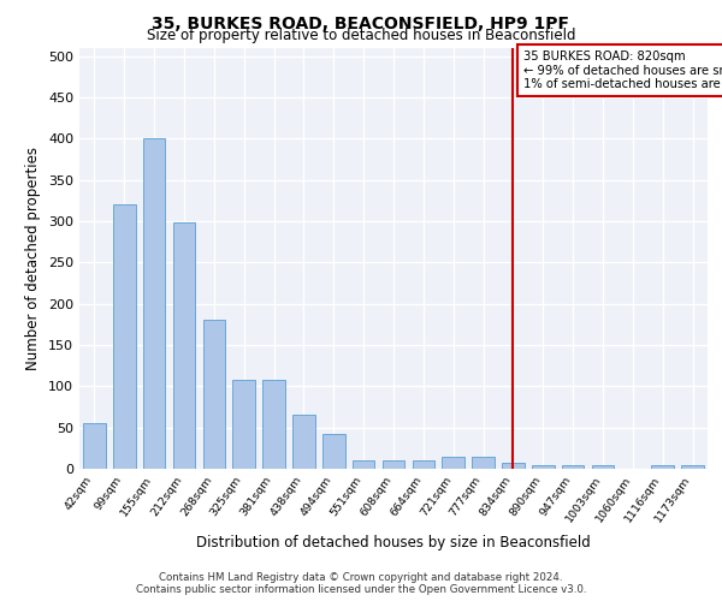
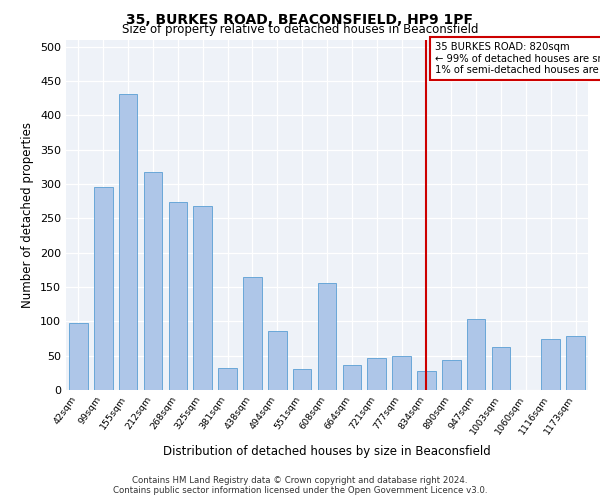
42sqm: 55 -> 98
99sqm: 320 -> 296
155sqm: 400 -> 432
212sqm: 298 -> 318
268sqm: 180 -> 274
325sqm: 108 -> 268
381sqm: 108 -> 32
438sqm: 65 -> 164
494sqm: 42 -> 86
551sqm: 10 -> 30
608sqm: 10 -> 156
664sqm: 10 -> 36
721sqm: 15 -> 46
777sqm: 15 -> 50
834sqm: 8 -> 28
890sqm: 5 -> 44
947sqm: 4 -> 104
1003sqm: 4 -> 62
1116sqm: 4 -> 74
1173sqm: 5 -> 78
